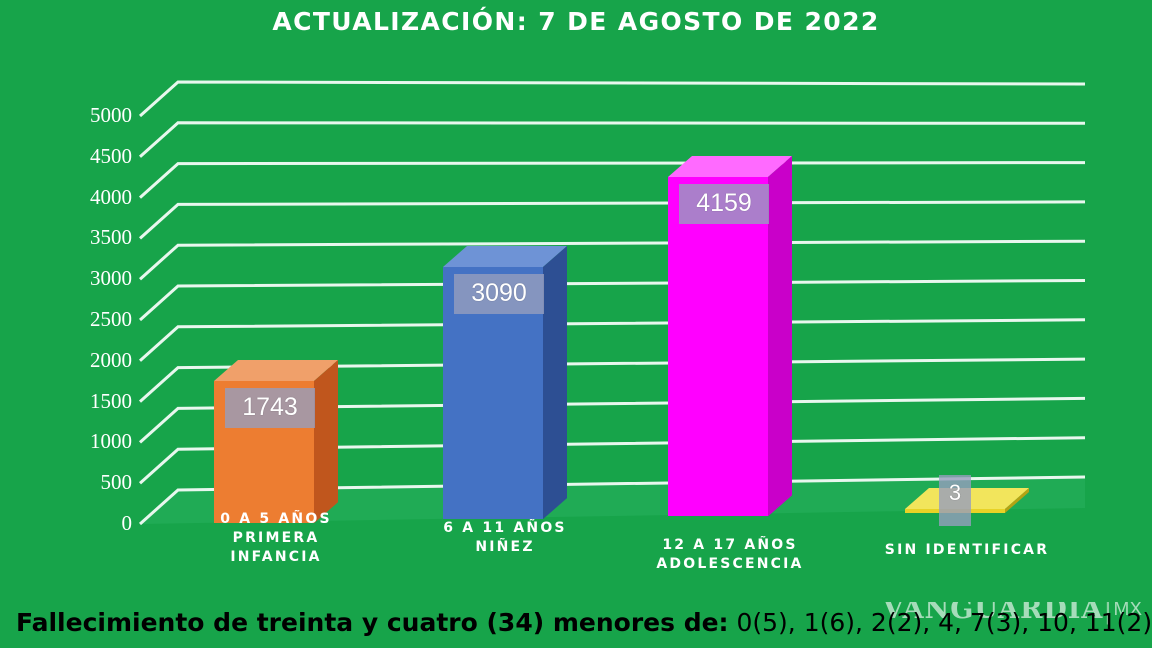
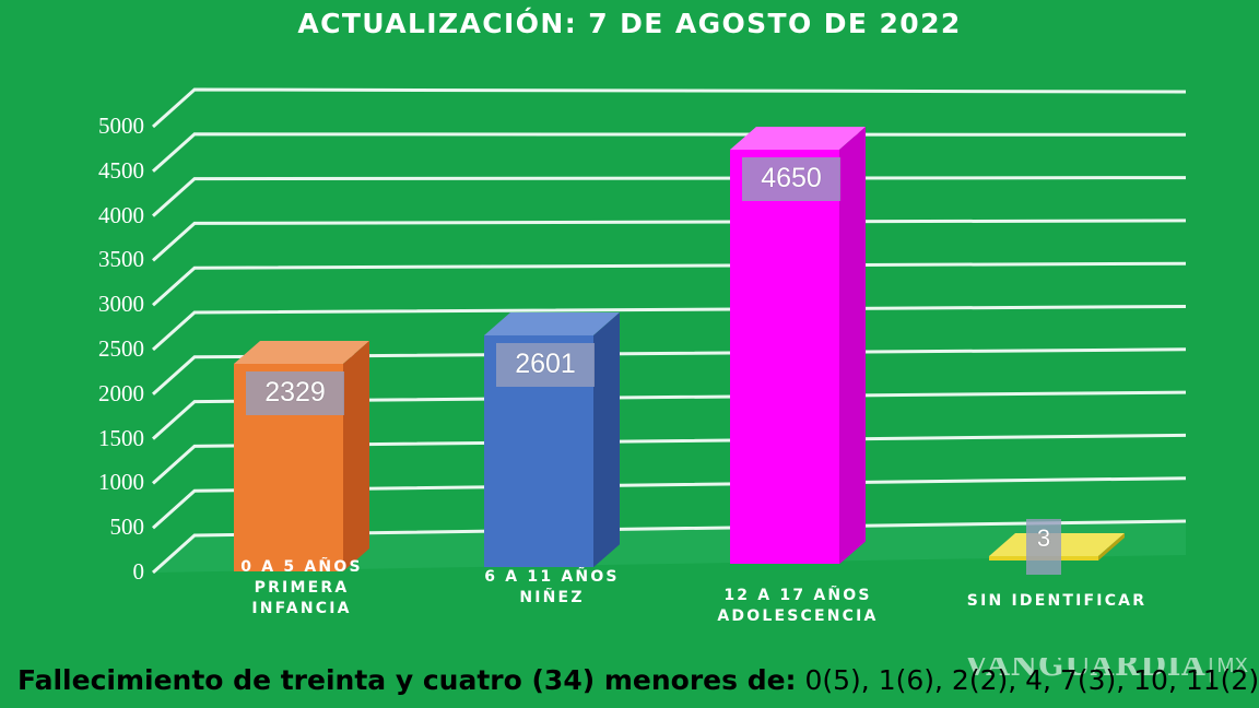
0 A 5 AÑOS PRIMERA INFANCIA: 1743 -> 2329
6 A 11 AÑOS NIÑEZ: 3090 -> 2601
12 A 17 AÑOS ADOLESCENCIA: 4159 -> 4650
